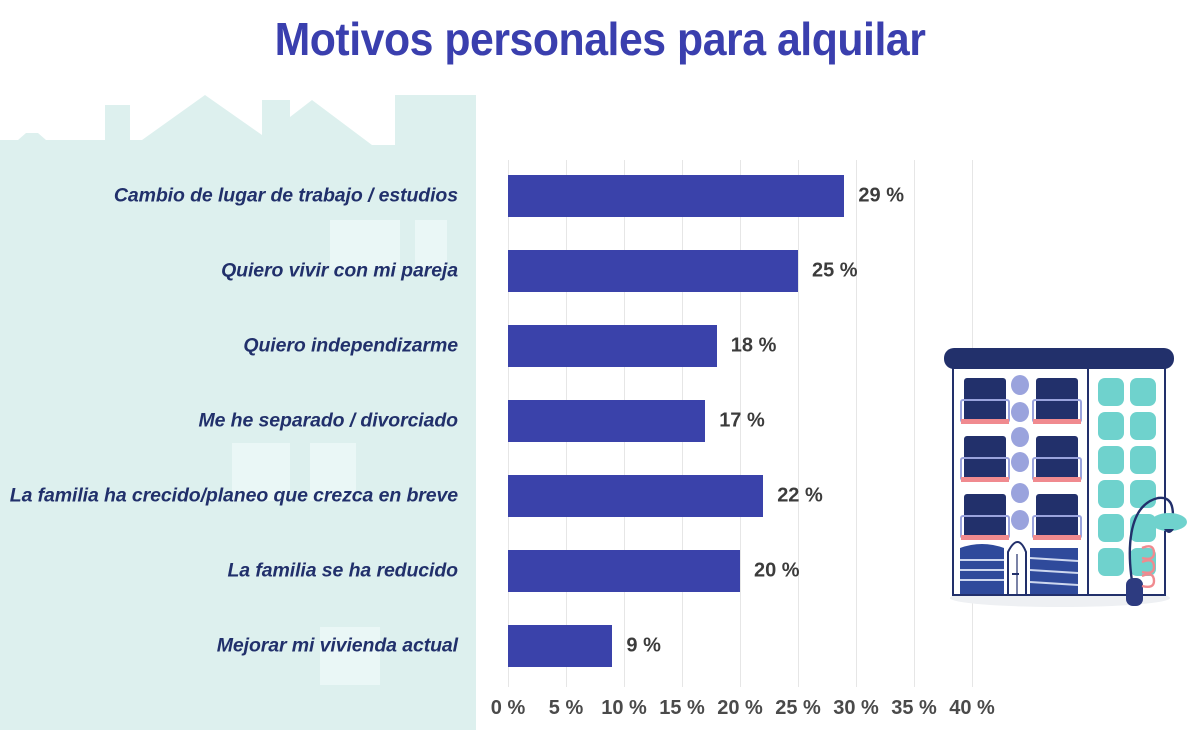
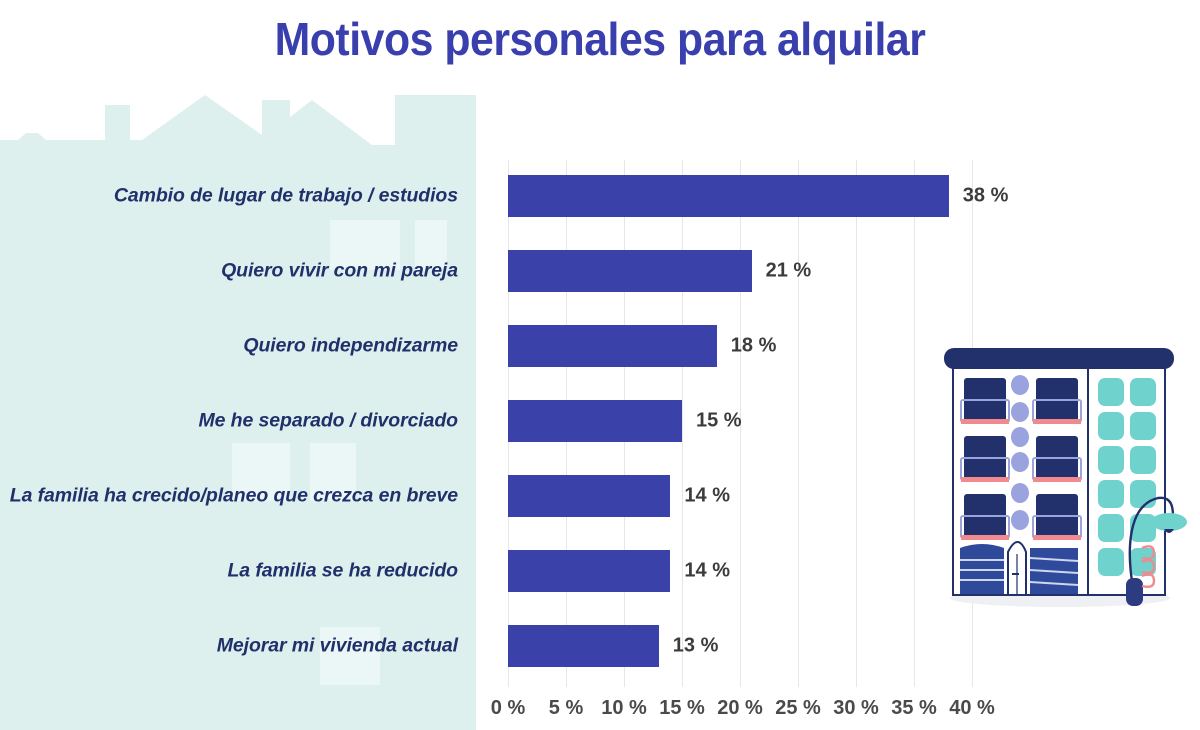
Cambio de lugar de trabajo / estudios: 29 -> 38
Quiero vivir con mi pareja: 25 -> 21
Me he separado / divorciado: 17 -> 15
La familia ha crecido/planeo que crezca en breve: 22 -> 14
La familia se ha reducido: 20 -> 14
Mejorar mi vivienda actual: 9 -> 13
